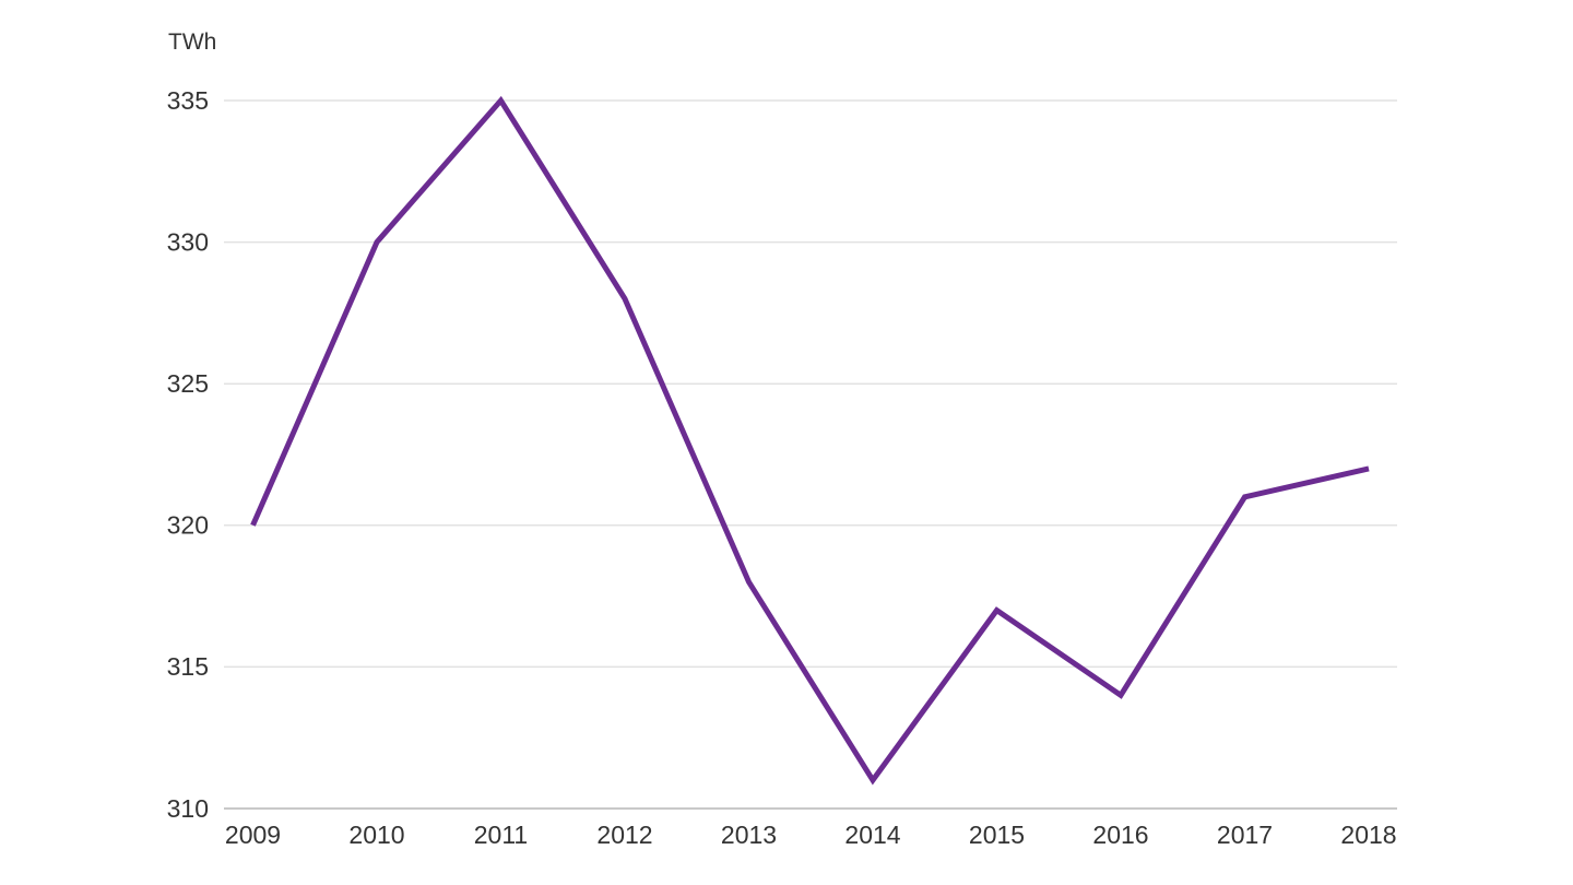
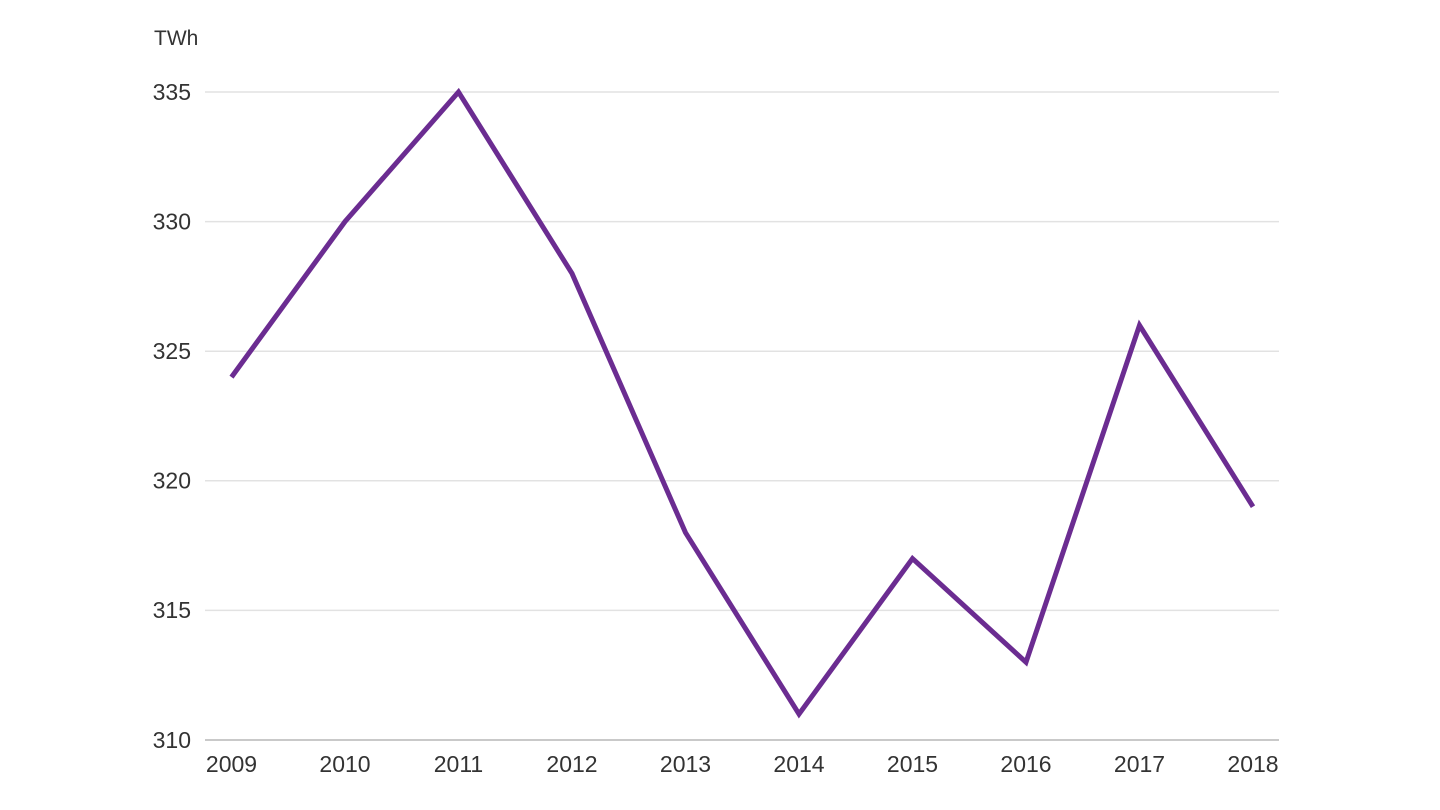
2009: 320 -> 324
2016: 314 -> 313
2017: 321 -> 326
2018: 322 -> 319
